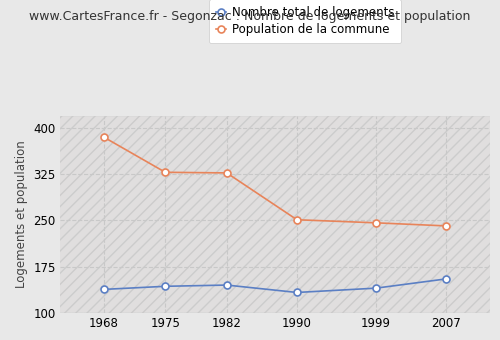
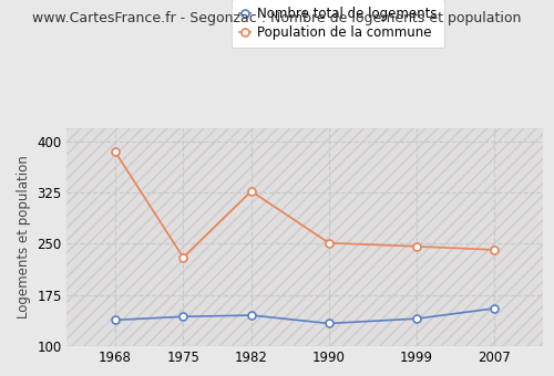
Population de la commune/1975: 328 -> 230
